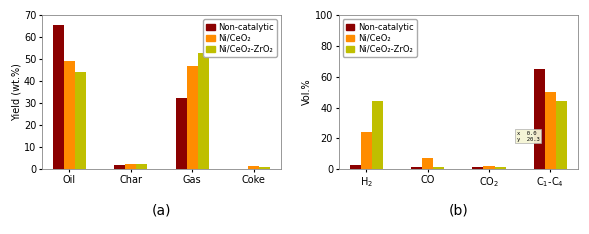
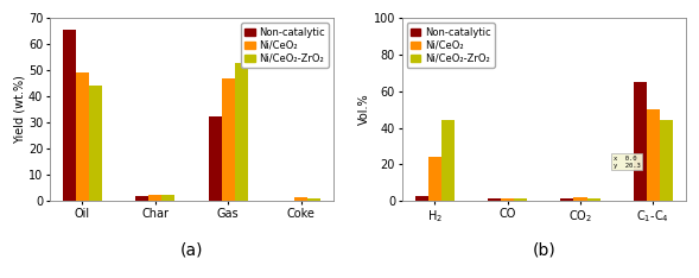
Ni/CeO₂/CO: 7 -> 2
